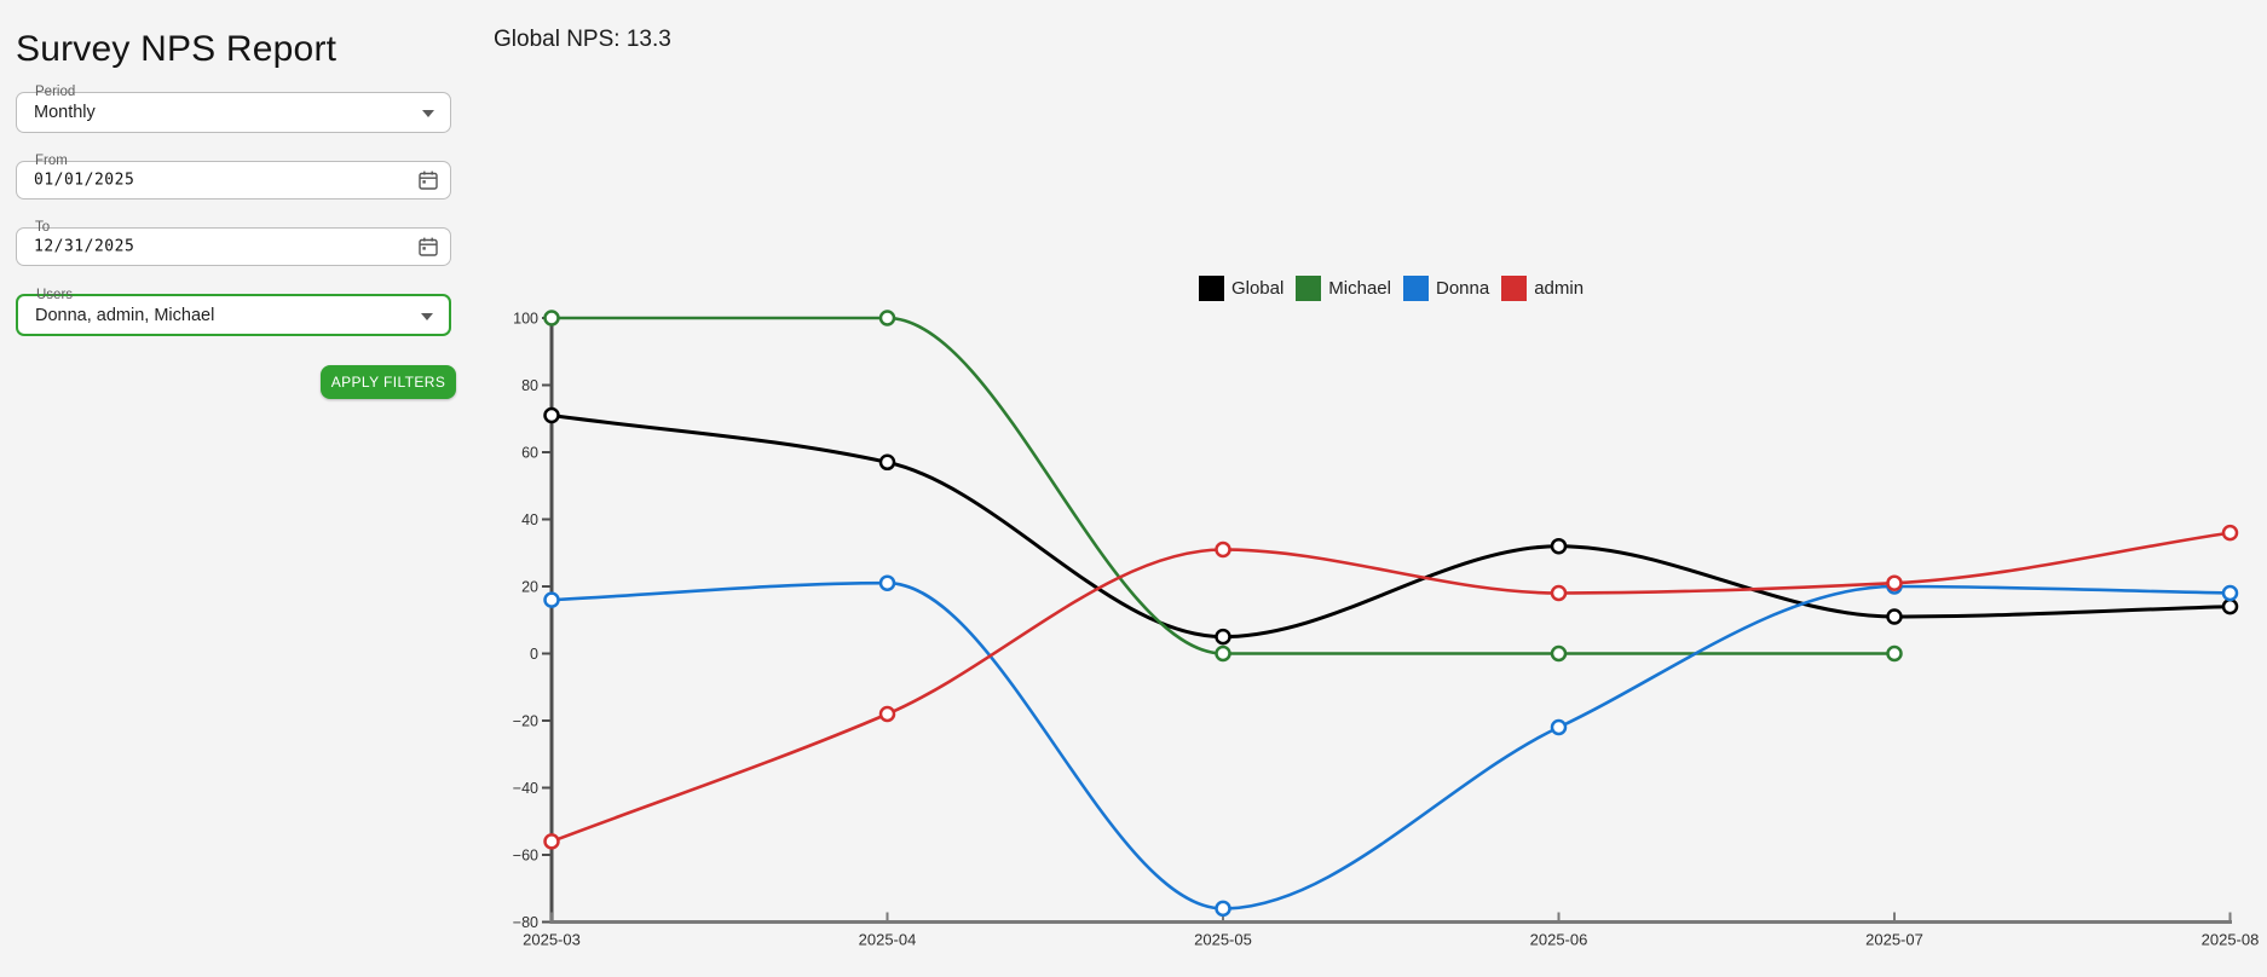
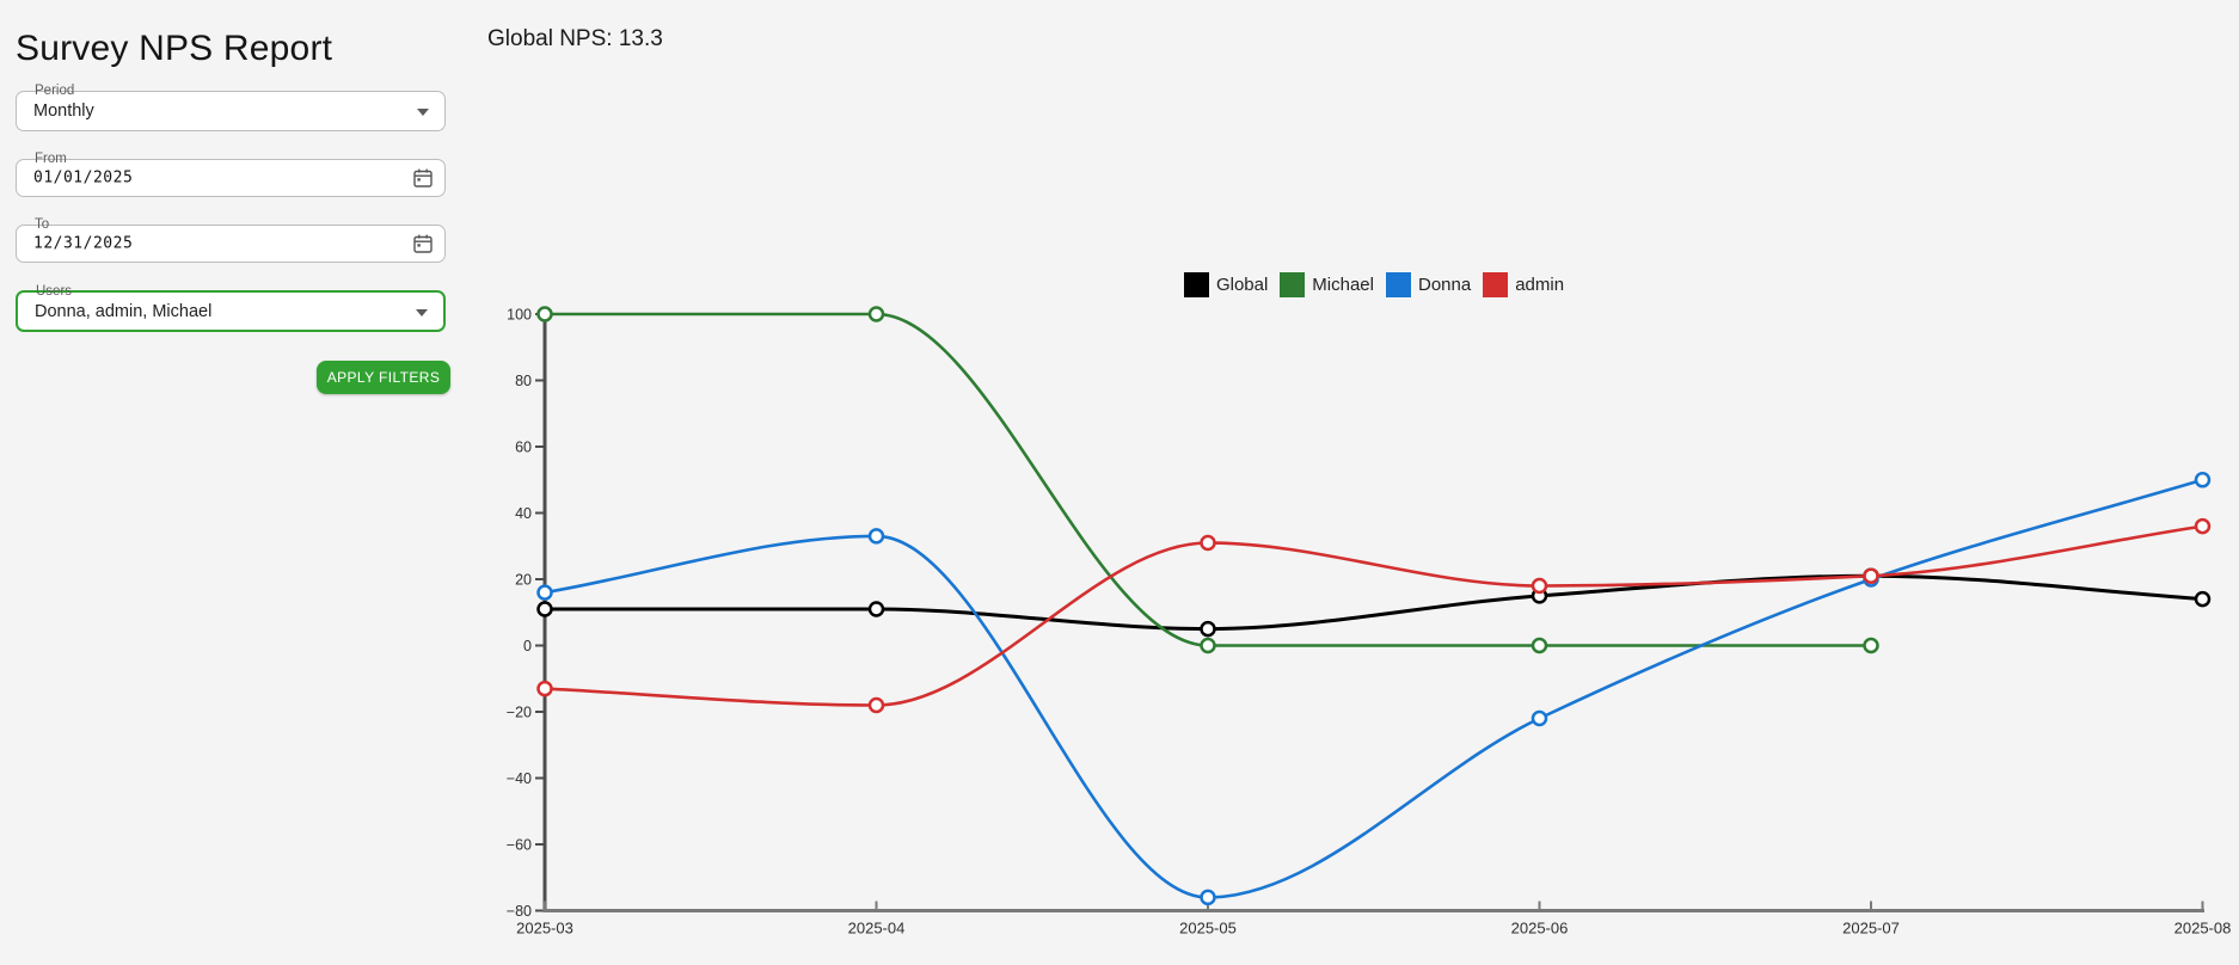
Global/2025-03: 71 -> 11
admin/2025-03: -56 -> -13
Global/2025-04: 57 -> 11
Donna/2025-04: 21 -> 33
Global/2025-06: 32 -> 15
Global/2025-07: 11 -> 21
Donna/2025-08: 18 -> 50
